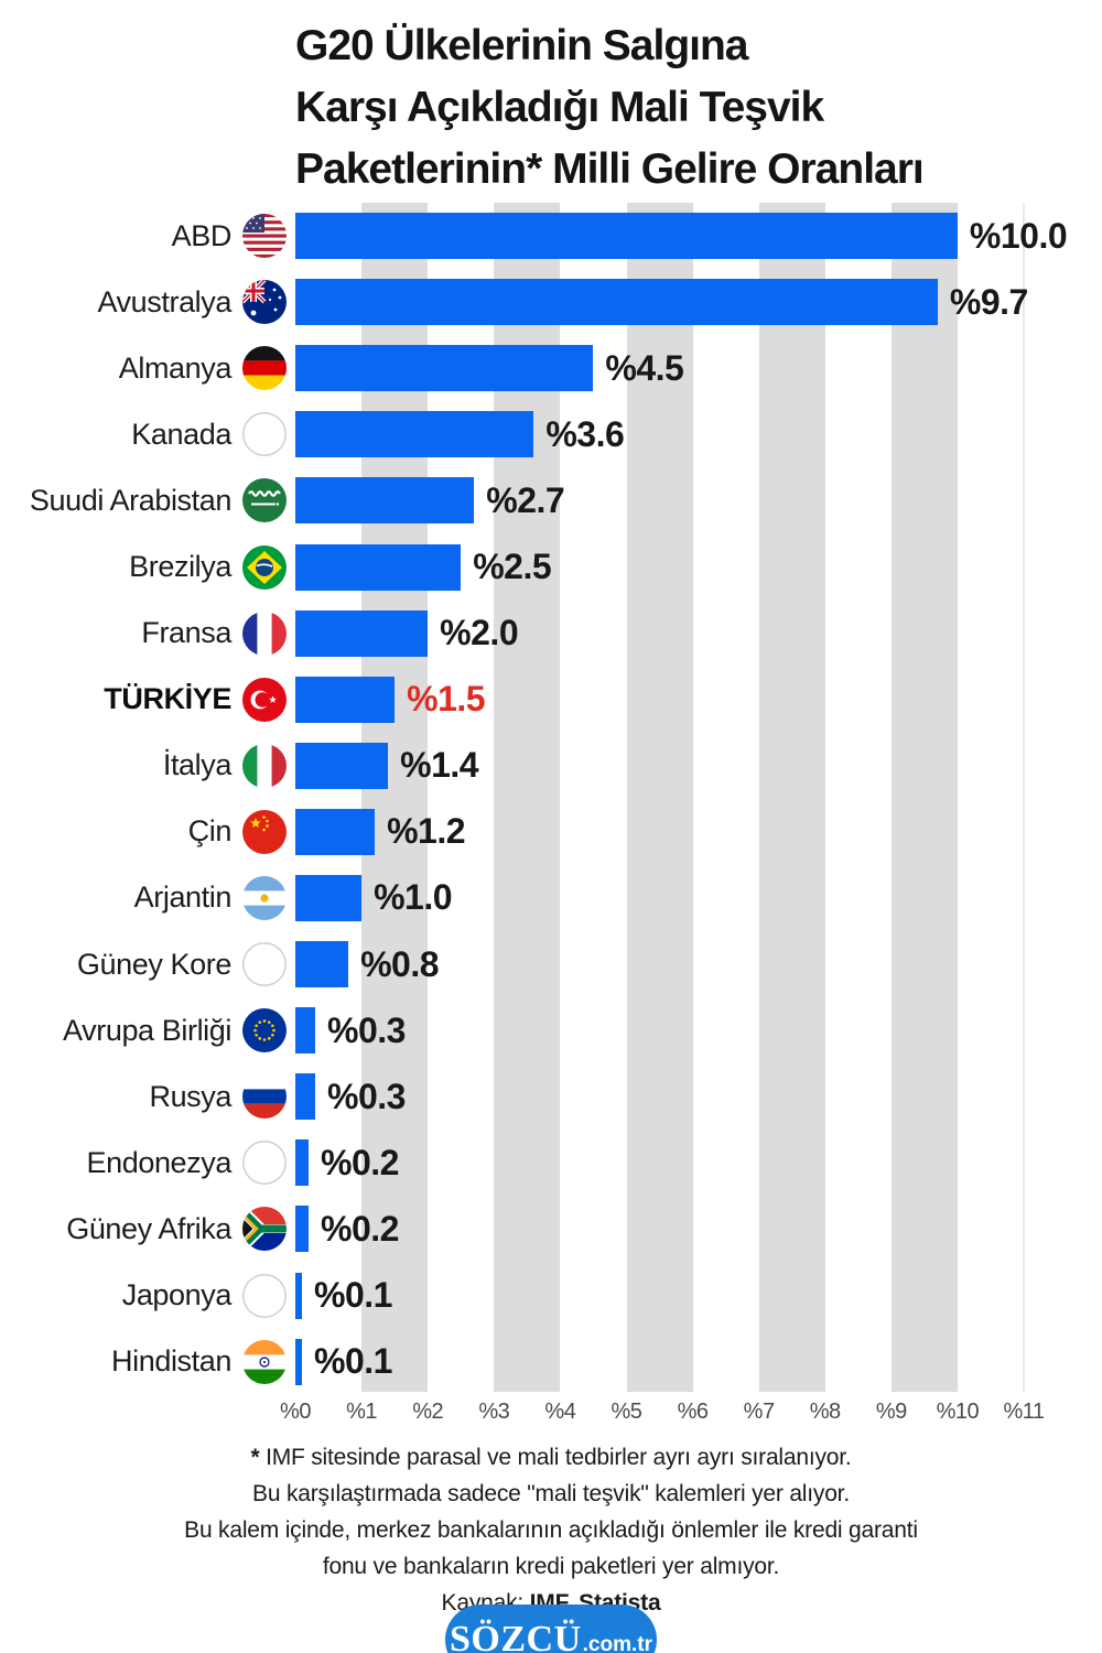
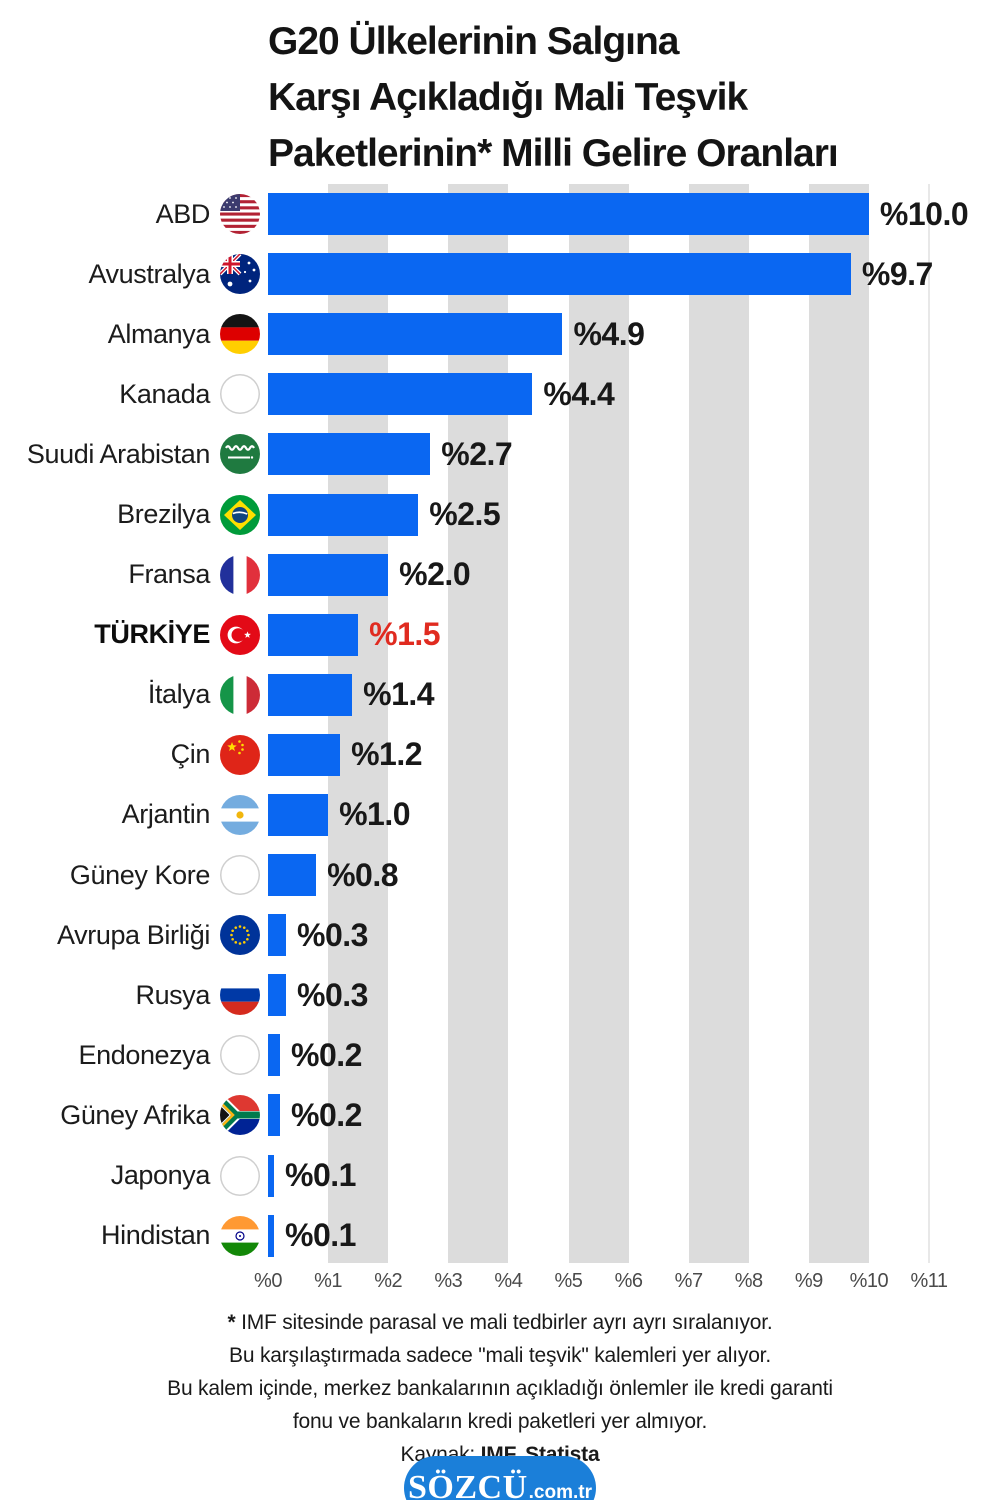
Almanya: 4.5 -> 4.9
Kanada: 3.6 -> 4.4
